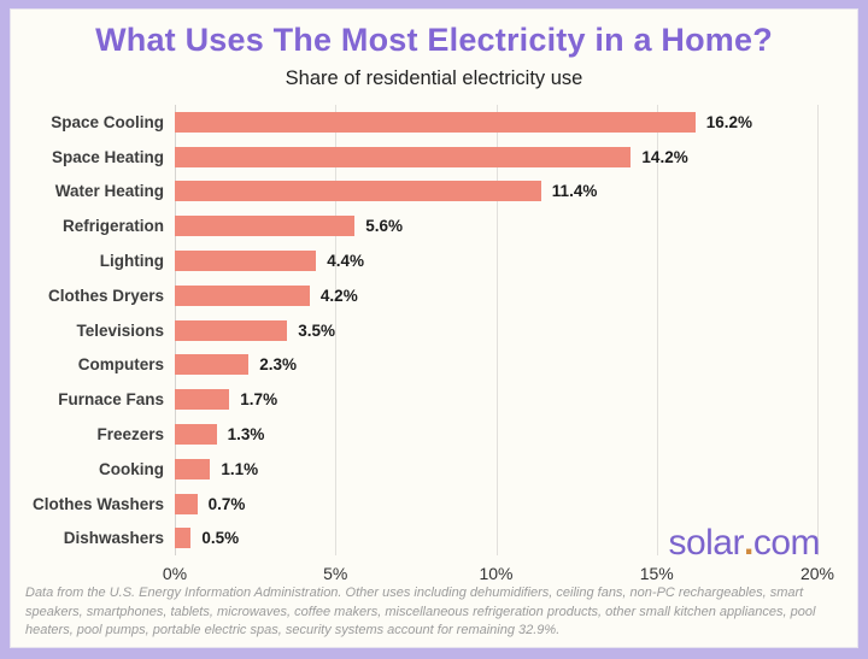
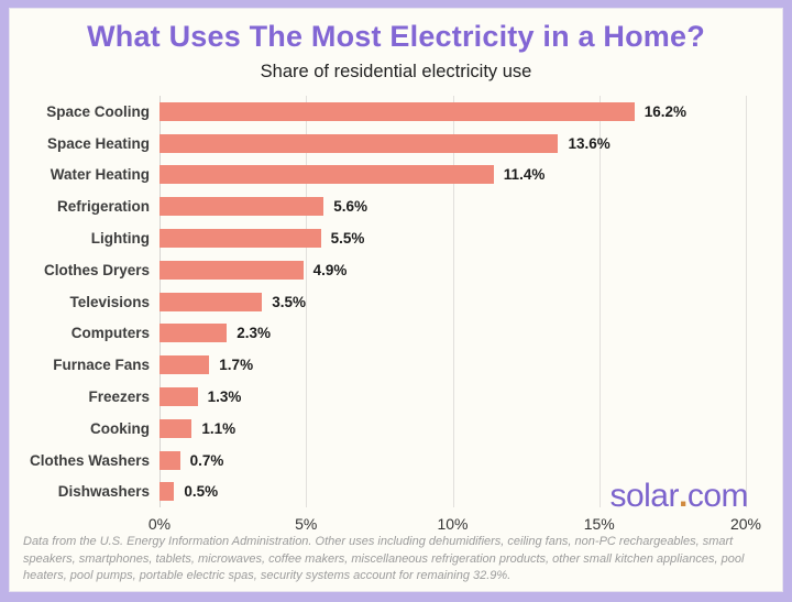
Space Heating: 14.2% -> 13.6%
Lighting: 4.4% -> 5.5%
Clothes Dryers: 4.2% -> 4.9%
